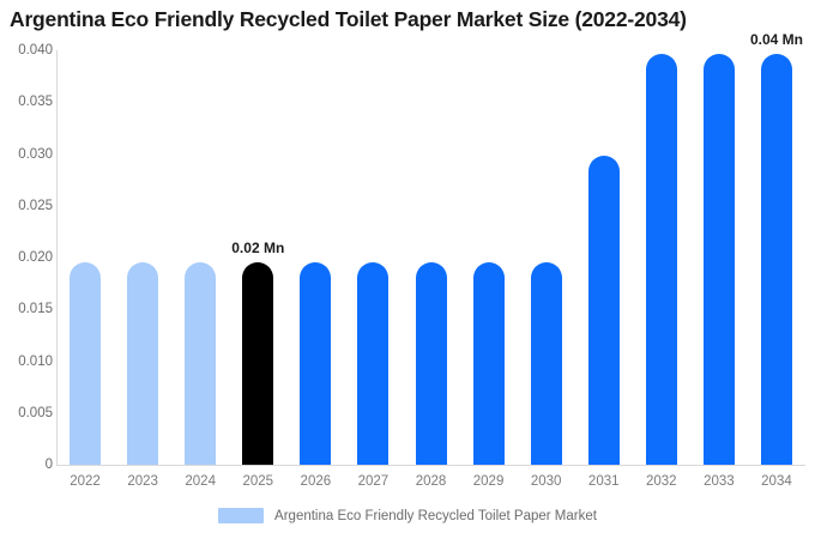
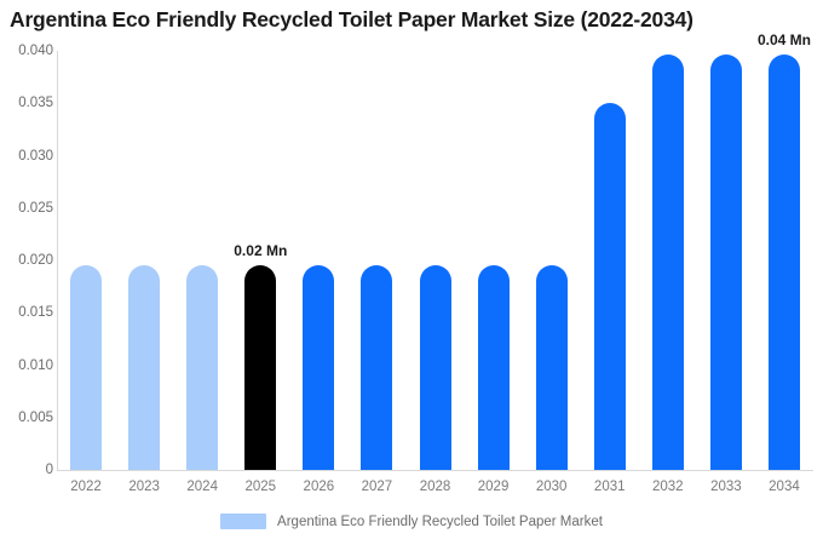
2031: 0.030 -> 0.035
